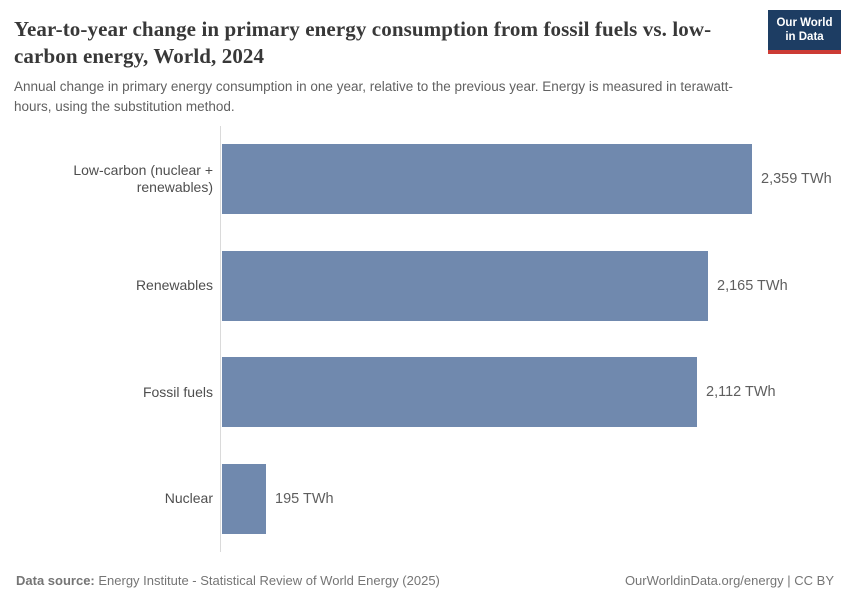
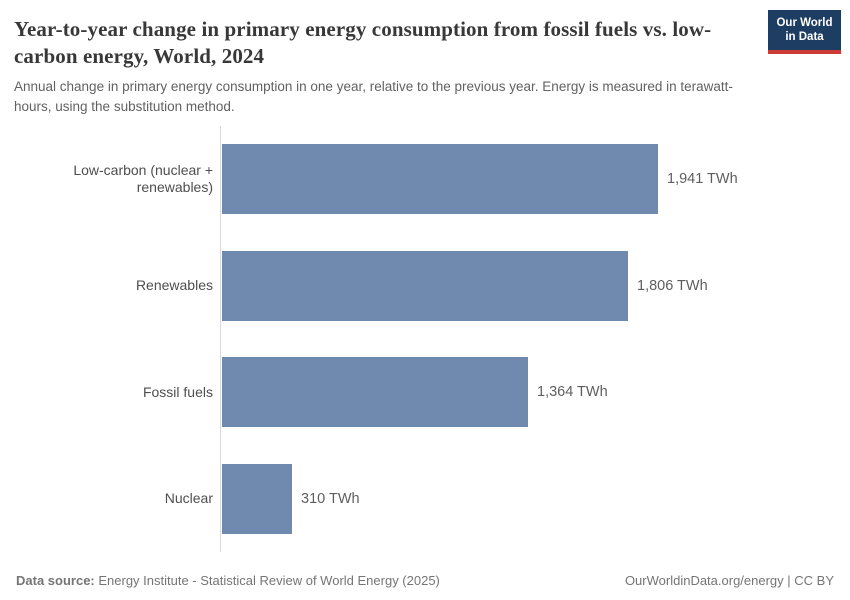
Low-carbon (nuclear + renewables): 2,359 -> 1,941
Renewables: 2,165 -> 1,806
Fossil fuels: 2,112 -> 1,364
Nuclear: 195 -> 310
